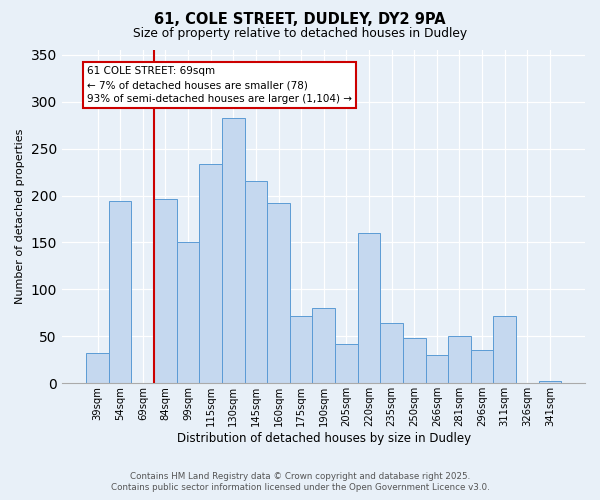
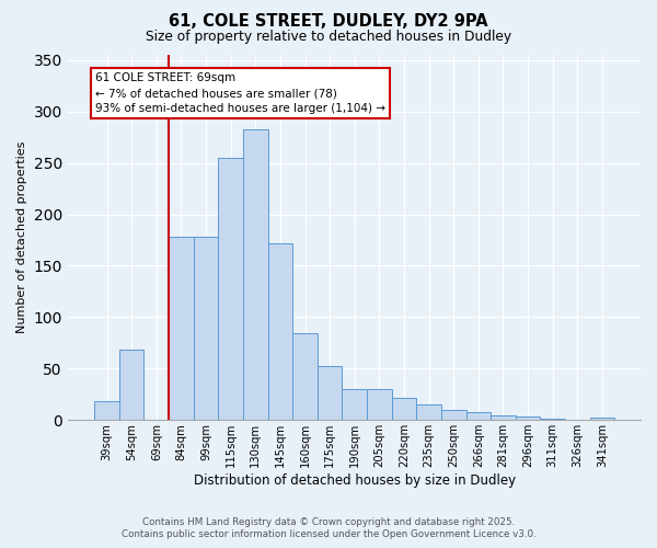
39sqm: 32 -> 18
54sqm: 194 -> 69
84sqm: 196 -> 178
99sqm: 150 -> 178
115sqm: 234 -> 255
145sqm: 216 -> 172
160sqm: 192 -> 85
175sqm: 72 -> 53
190sqm: 80 -> 30
205sqm: 42 -> 30
220sqm: 160 -> 22
235sqm: 64 -> 15
250sqm: 48 -> 10
266sqm: 30 -> 8
281sqm: 50 -> 5
296sqm: 36 -> 4
311sqm: 72 -> 1
